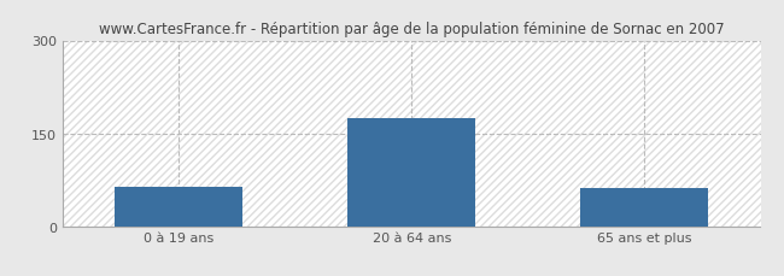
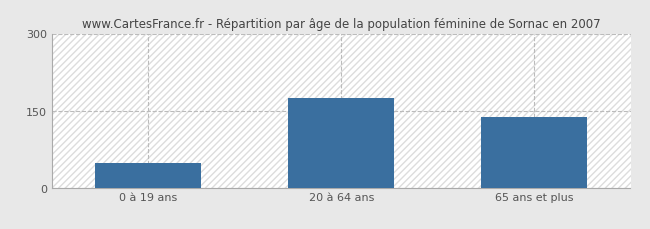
0 à 19 ans: 64 -> 47
65 ans et plus: 62 -> 137
